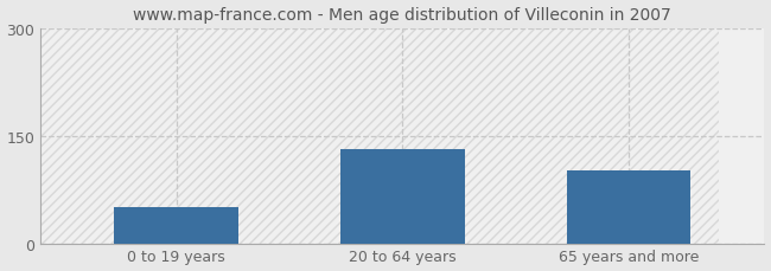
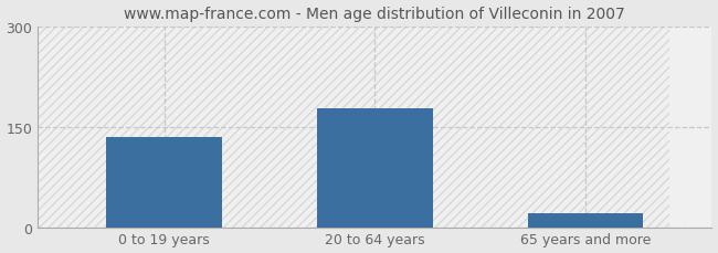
0 to 19 years: 50 -> 135
20 to 64 years: 132 -> 178
65 years and more: 102 -> 20
